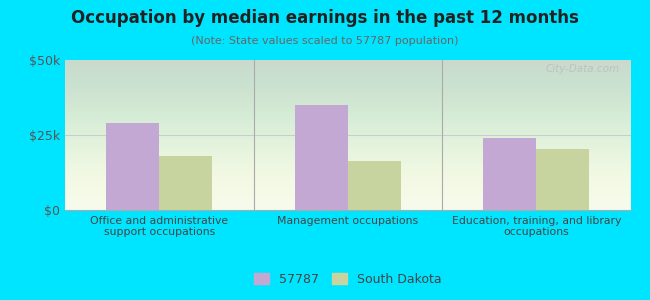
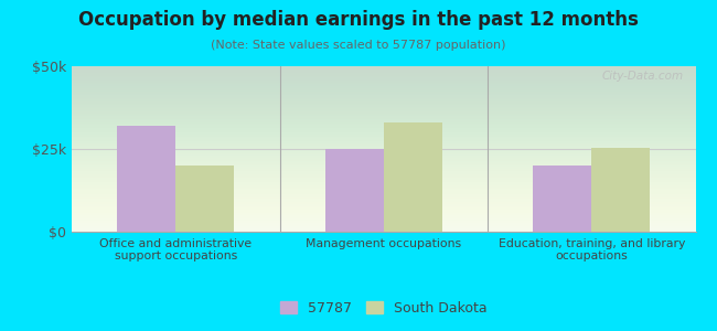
57787/Office and administrative support occupations: $29k -> $32k
South Dakota/Office and administrative support occupations: $18.0k -> $20.0k
57787/Management occupations: $35k -> $25k
South Dakota/Management occupations: $16.5k -> $33.0k
57787/Education, training, and library occupations: $24k -> $20k
South Dakota/Education, training, and library occupations: $20.5k -> $25.5k
